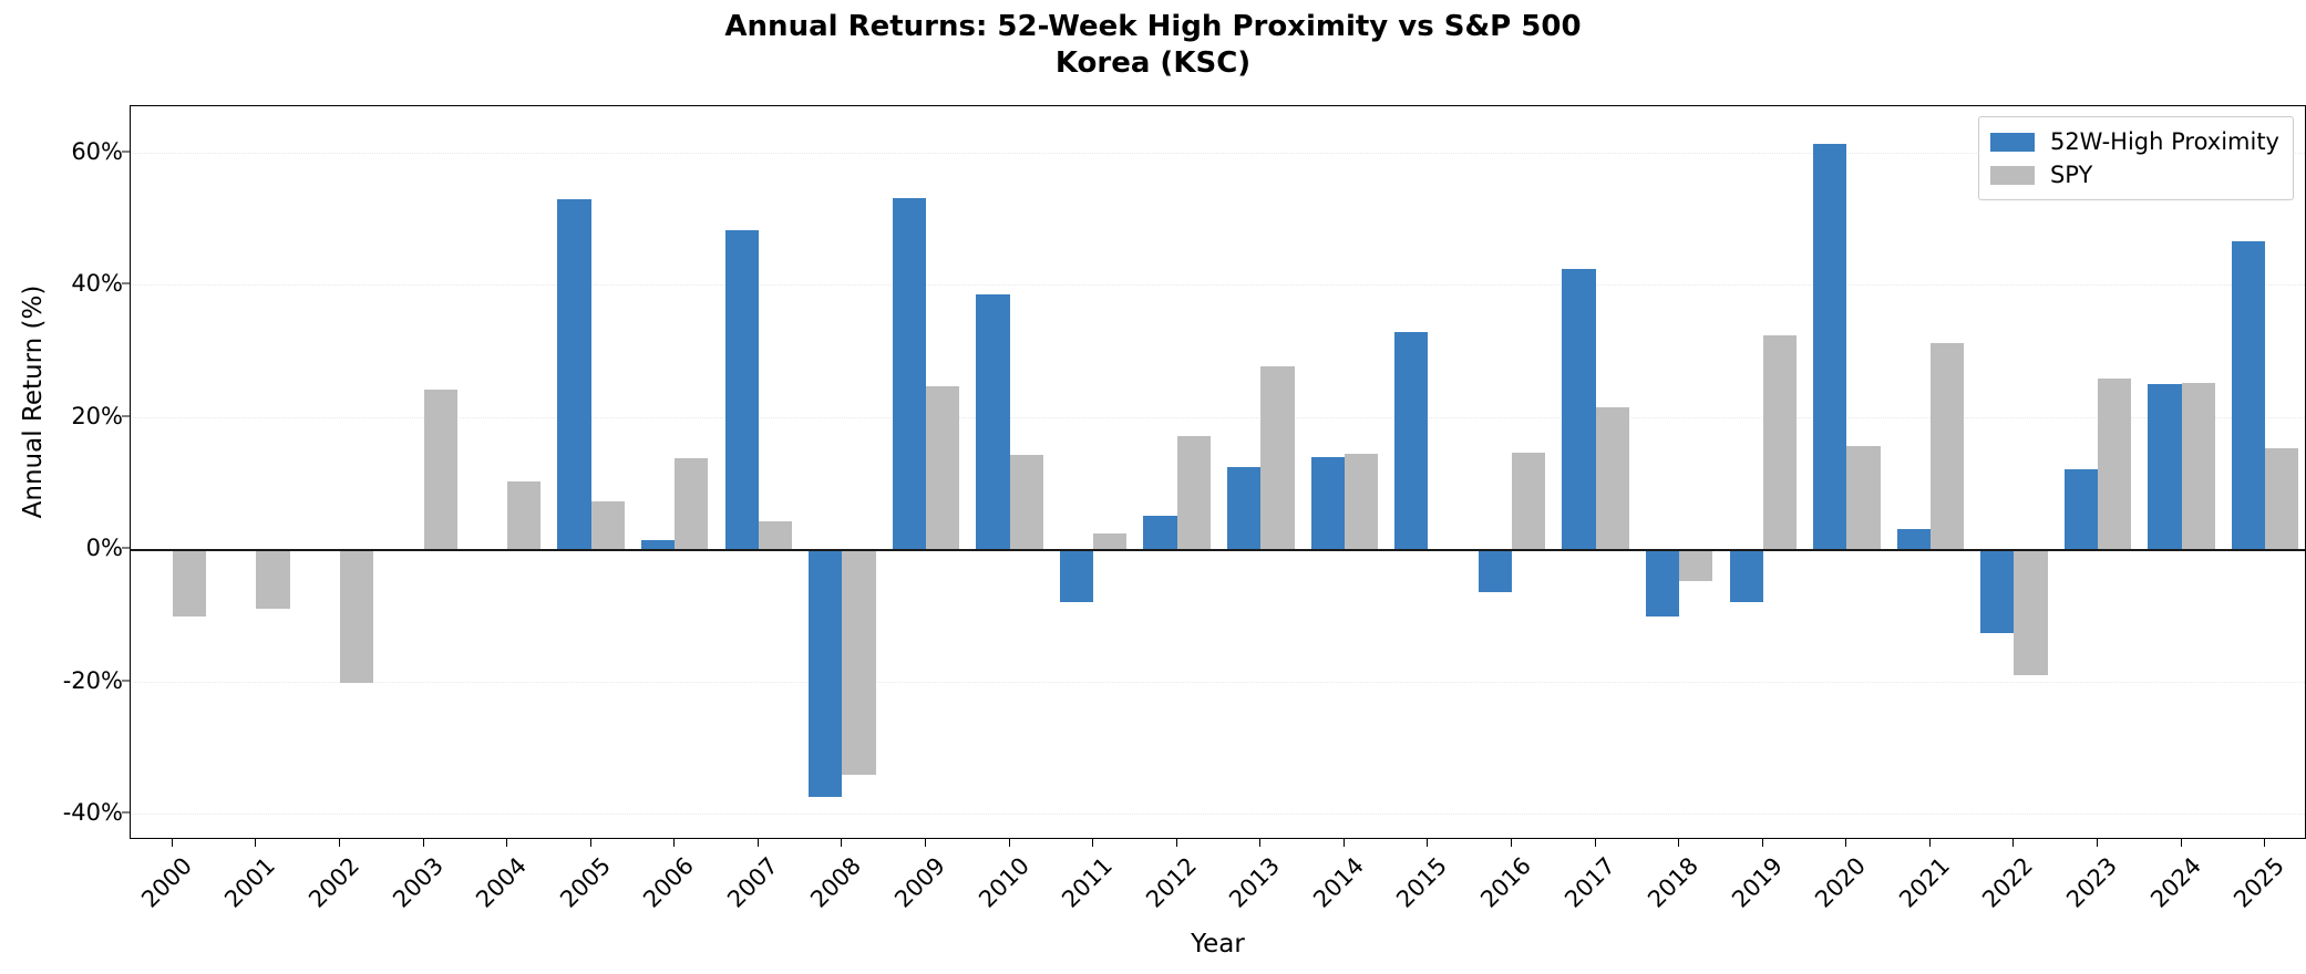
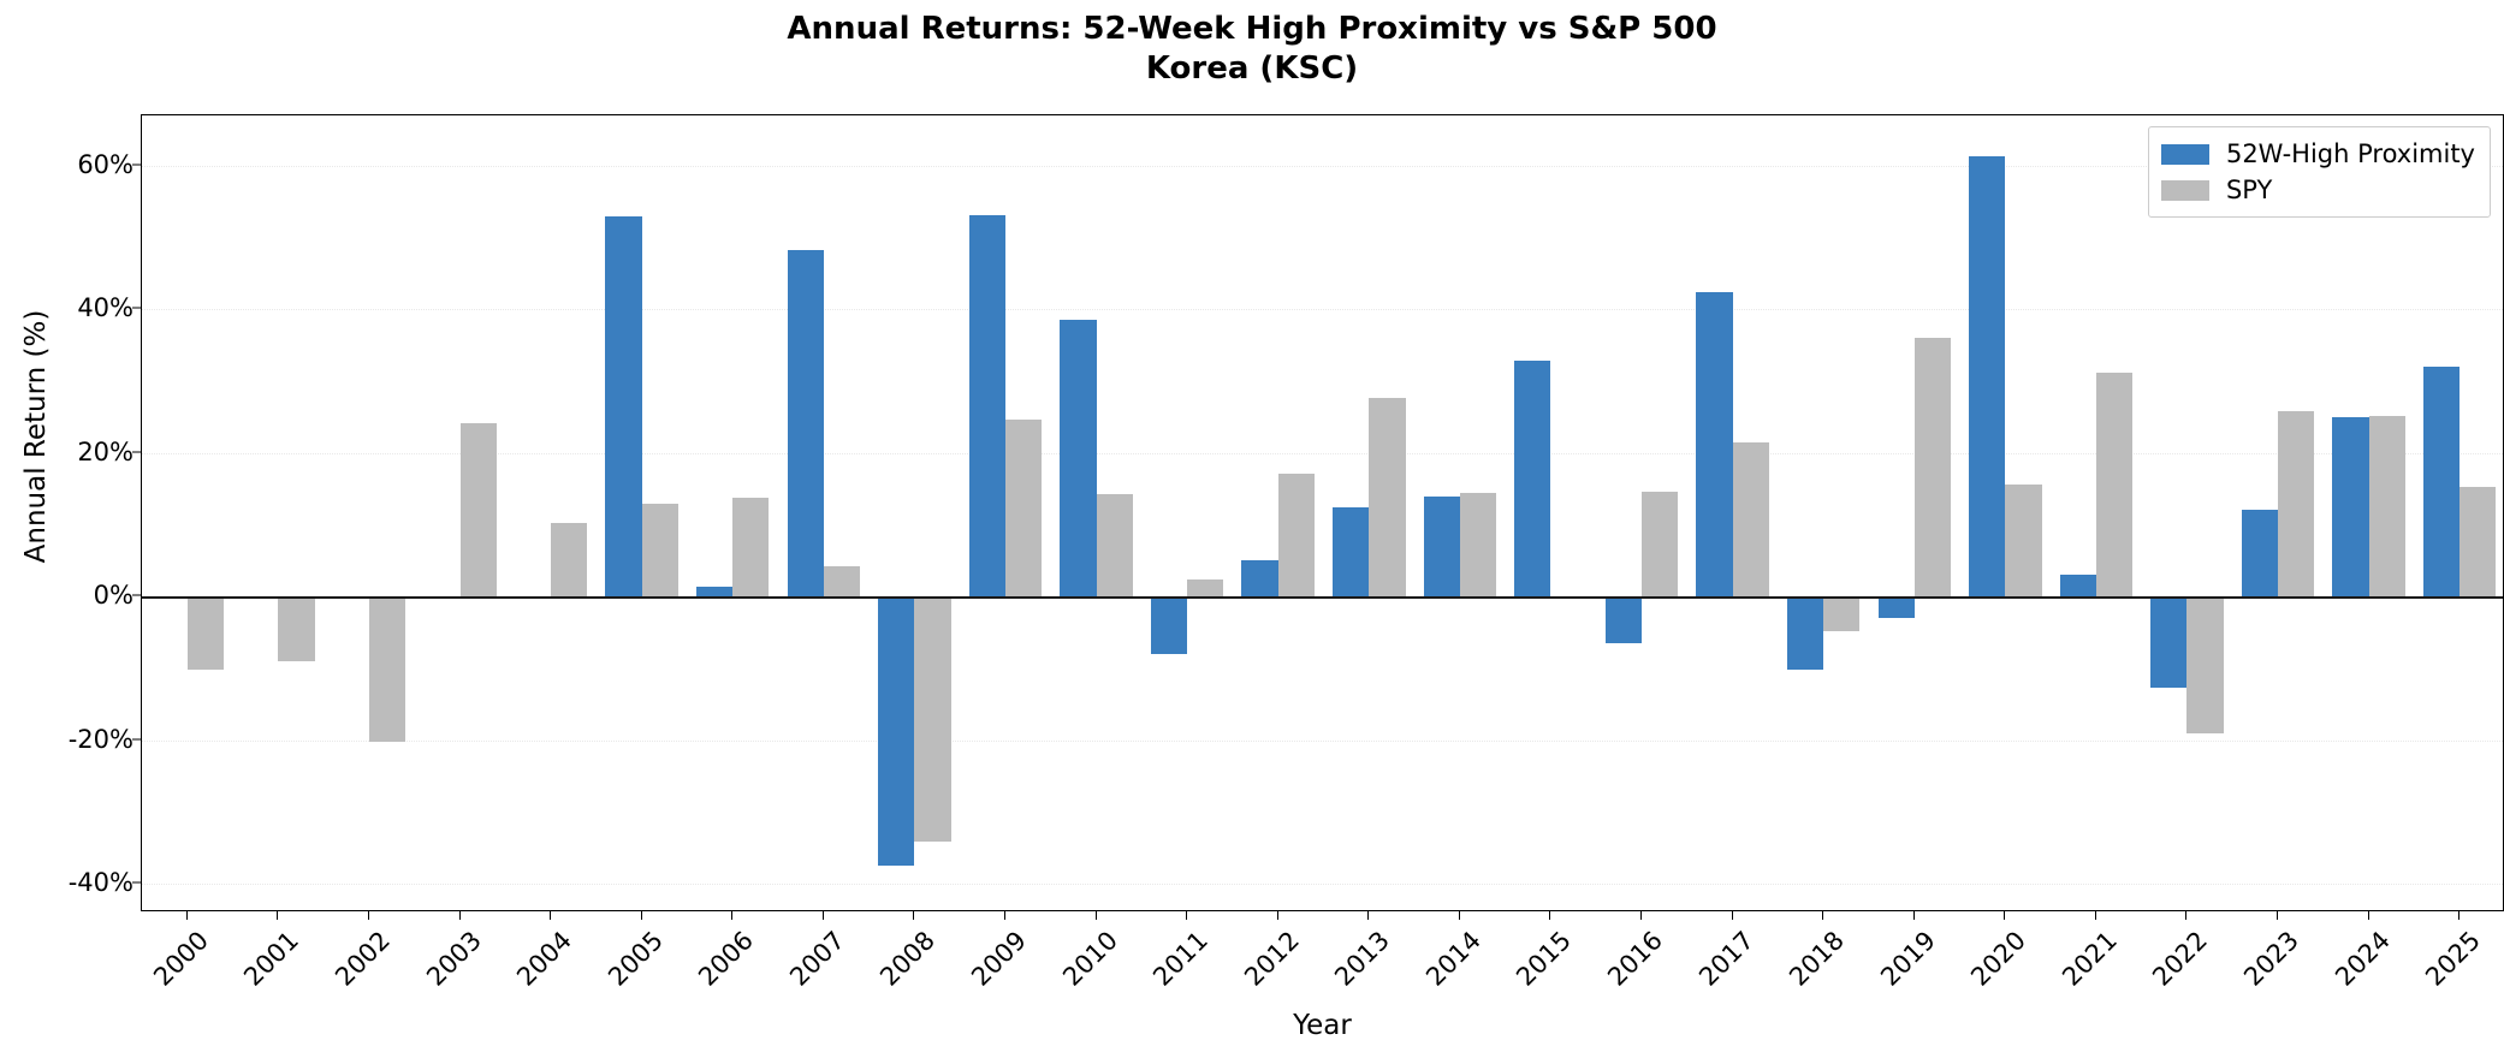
SPY/2005: 7% -> 13%
52W-High Proximity/2019: -8% -> -3%
SPY/2019: 32% -> 36%
52W-High Proximity/2025: 46% -> 32%
